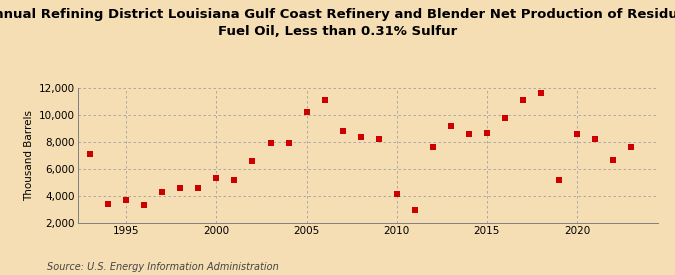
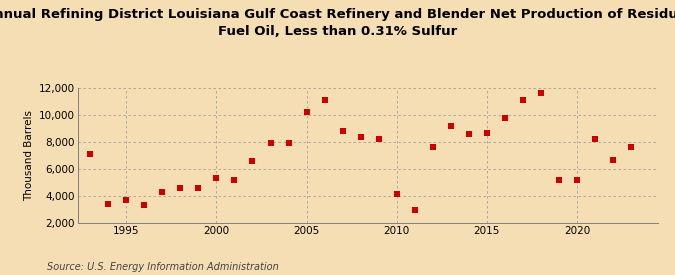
2020: 8,600 -> 5,200
